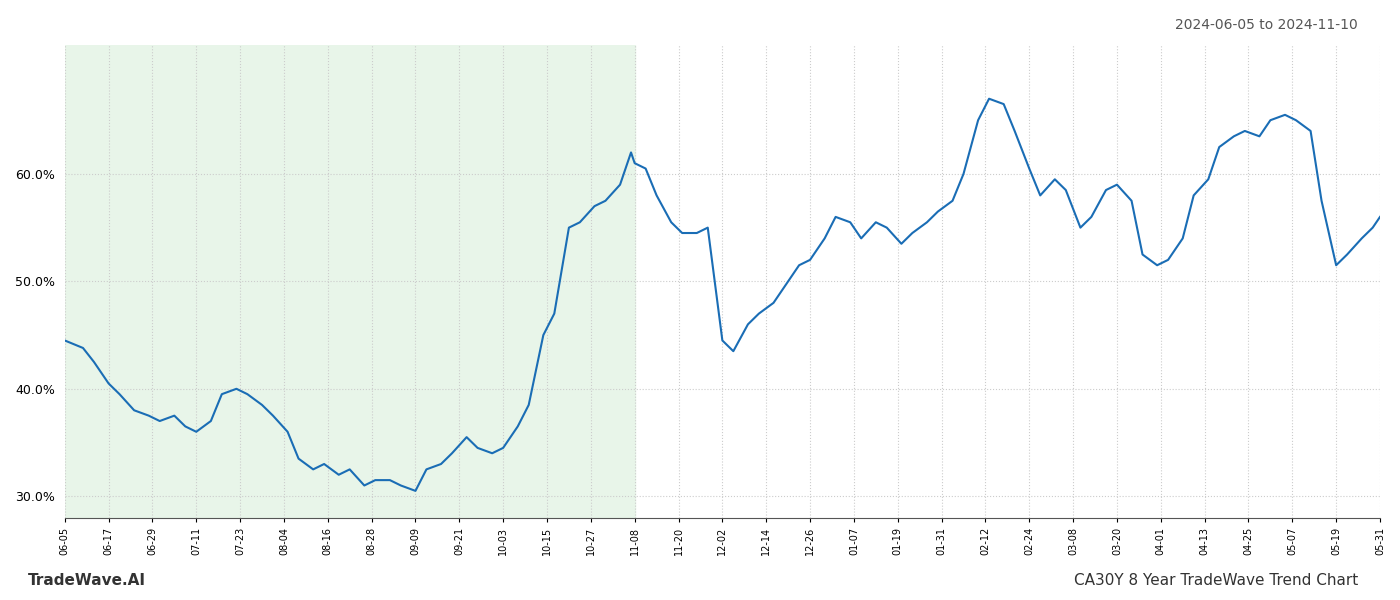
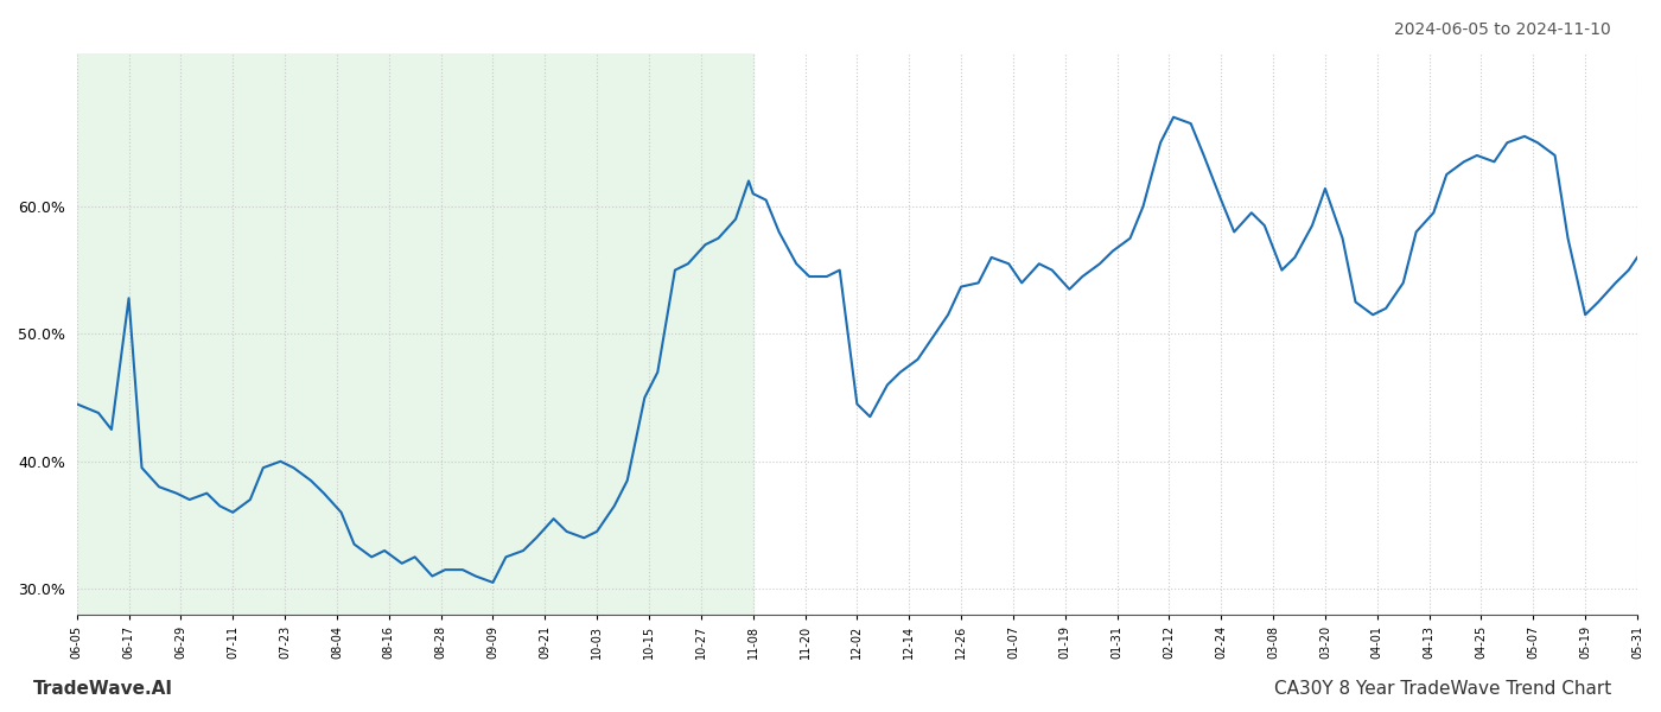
06-17: 40.5% -> 52.8%
12-26: 52.0% -> 53.7%
03-20: 59.0% -> 61.4%
